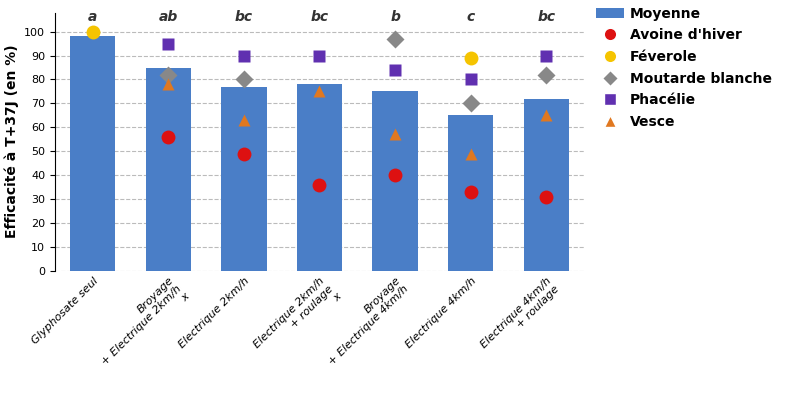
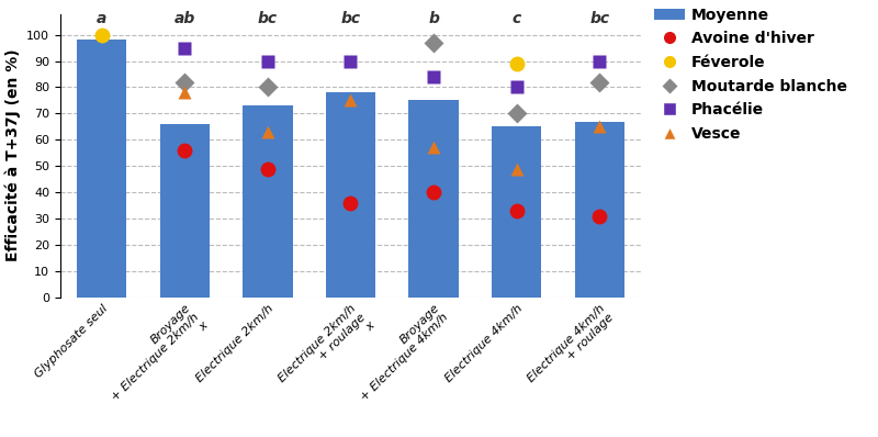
Broyage + Electrique 2km/h x: 85 -> 66
Electrique 2km/h: 77 -> 73
Electrique 4km/h + roulage: 72 -> 67
